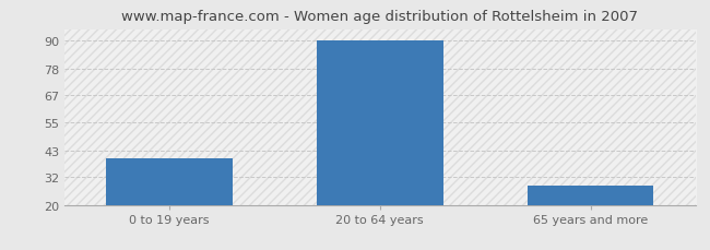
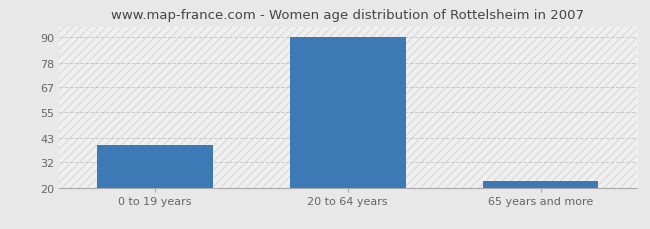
65 years and more: 28 -> 23
